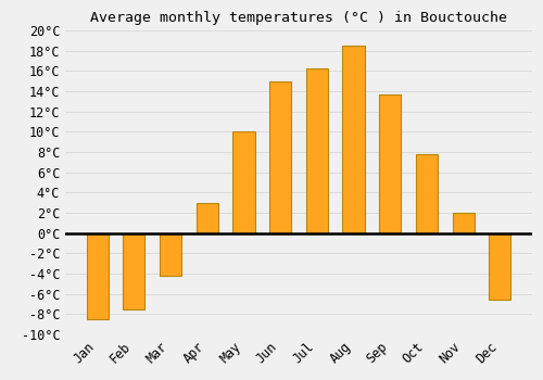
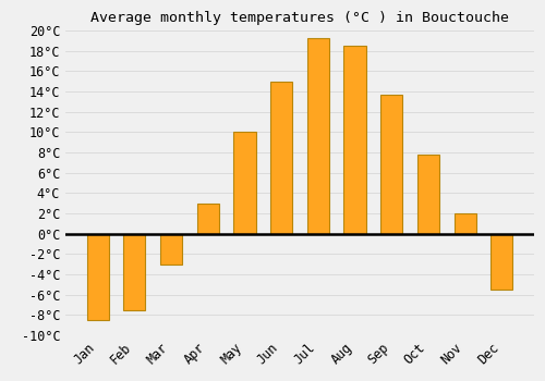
Mar: -4.2°C -> -3.0°C
Jul: 16.2°C -> 19.2°C
Dec: -6.6°C -> -5.5°C
